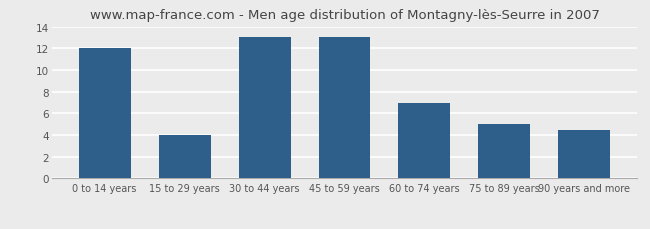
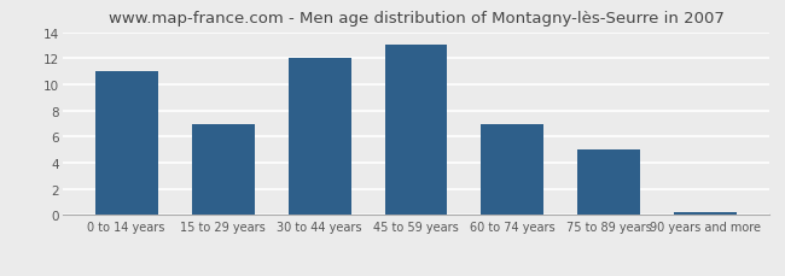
0 to 14 years: 12.0 -> 11.0
15 to 29 years: 4.0 -> 7.0
30 to 44 years: 13.0 -> 12.0
90 years and more: 4.5 -> 0.2
